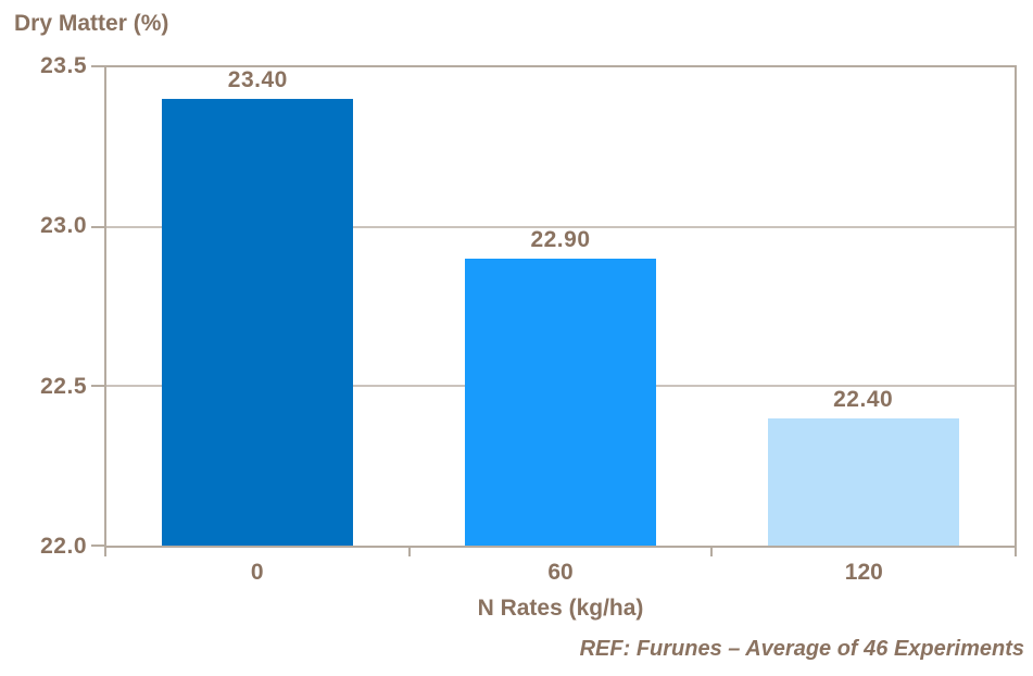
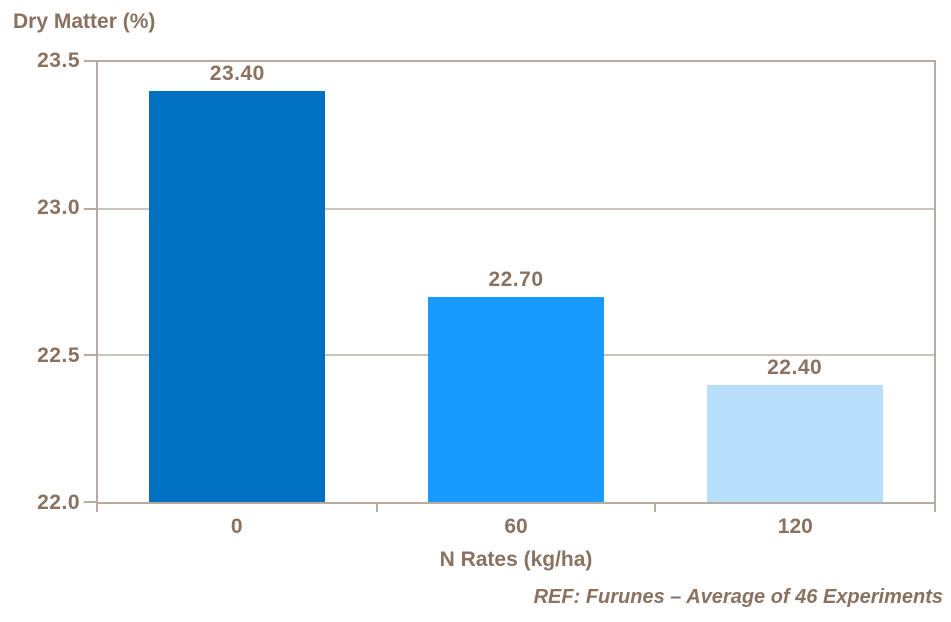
60: 22.90 -> 22.70
